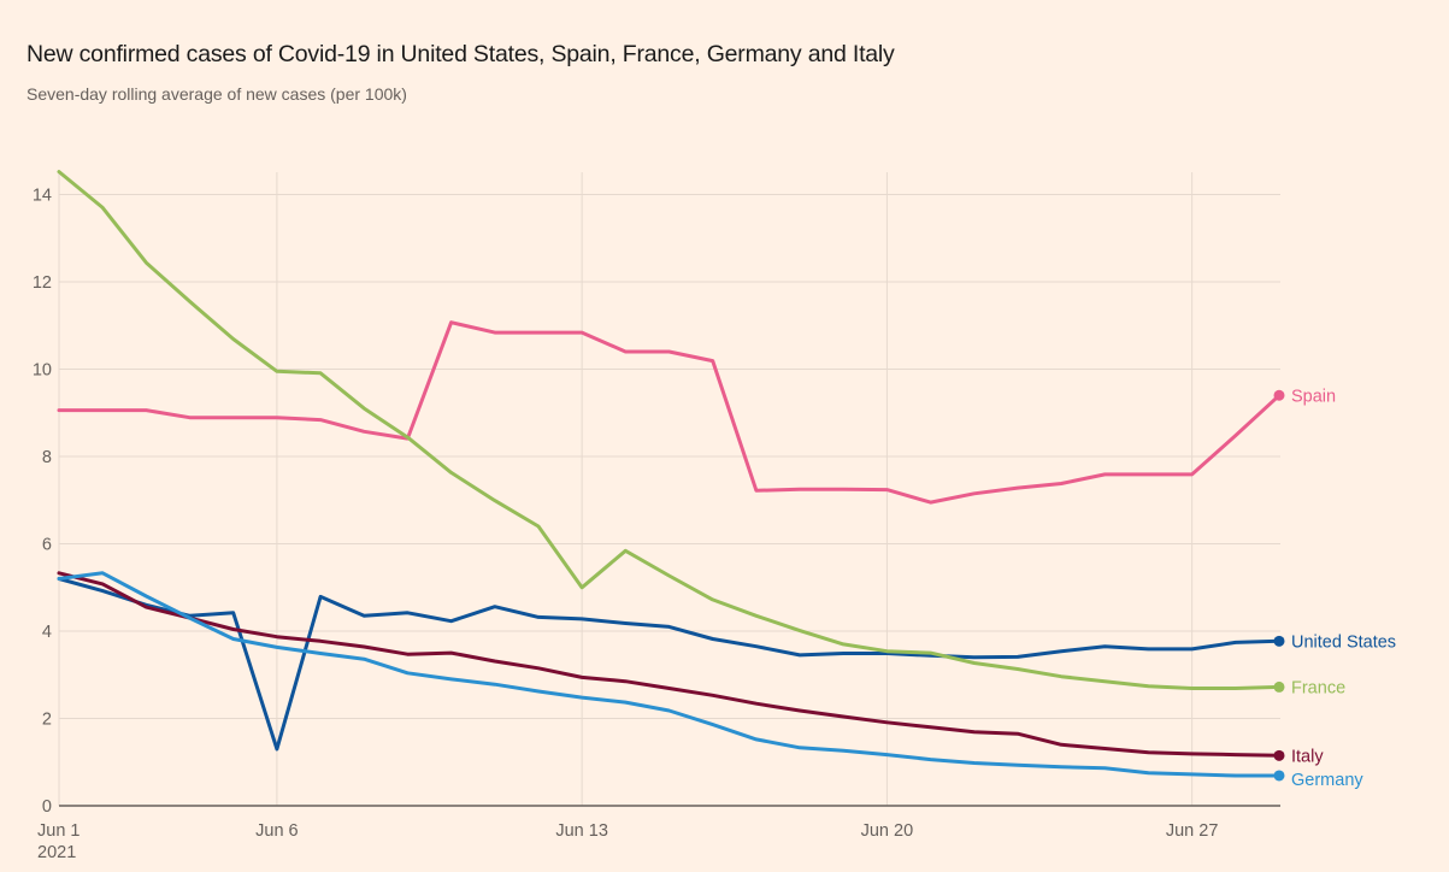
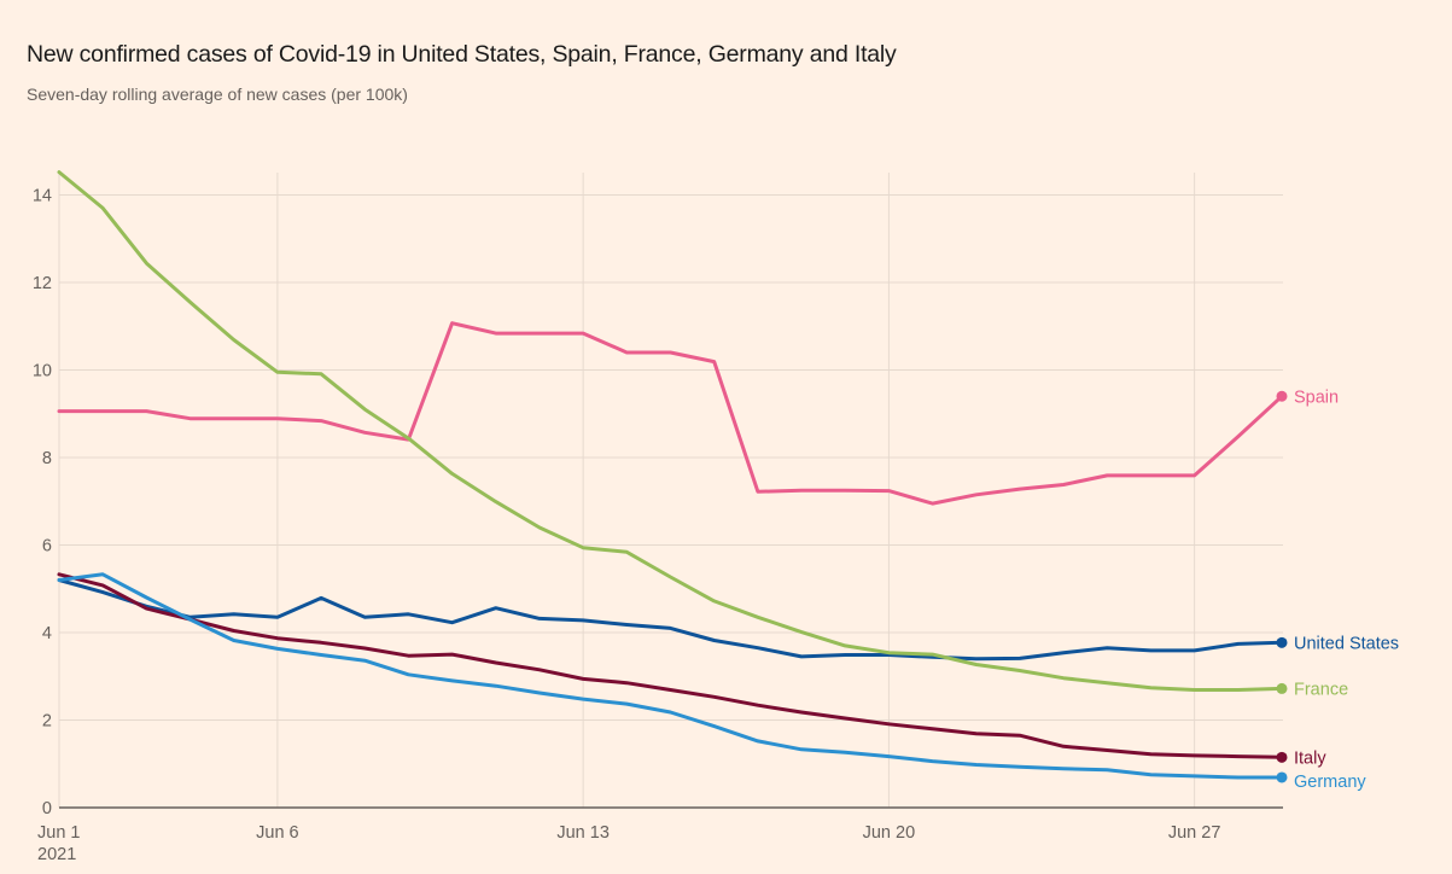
United States/Jun 6: 1.3 -> 4.3
France/Jun 13: 5.0 -> 5.9
